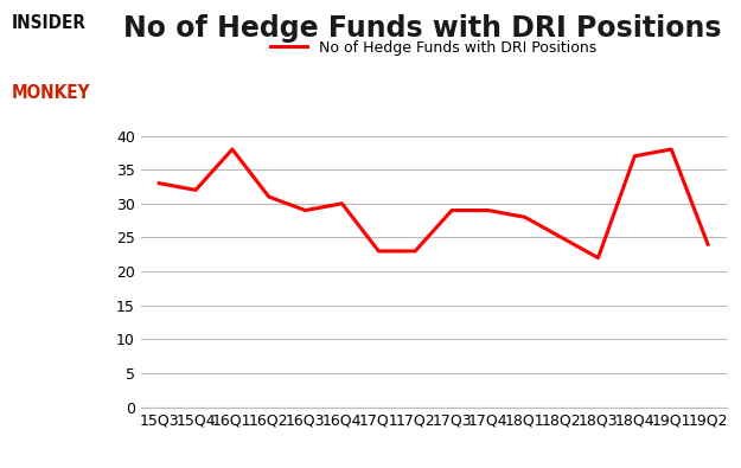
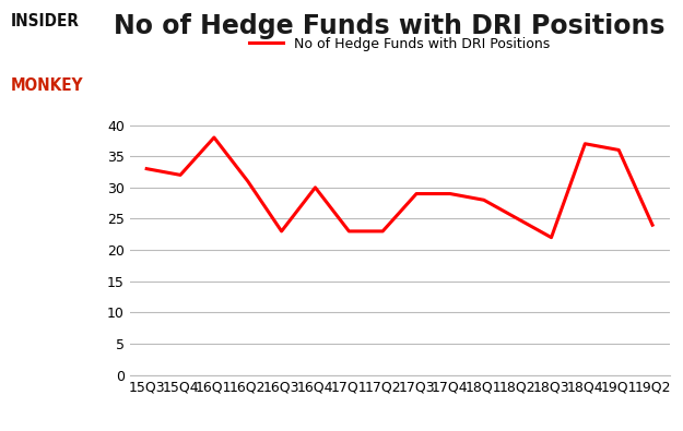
16Q3: 29 -> 23
19Q1: 38 -> 36
